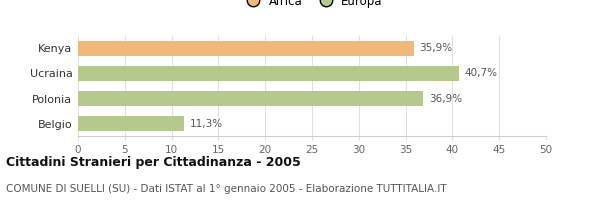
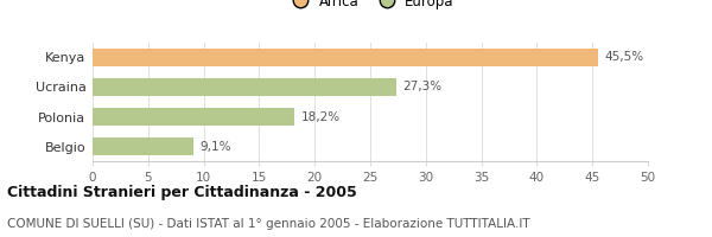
Kenya: 35,9% -> 45,5%
Ucraina: 40,7% -> 27,3%
Polonia: 36,9% -> 18,2%
Belgio: 11,3% -> 9,1%
